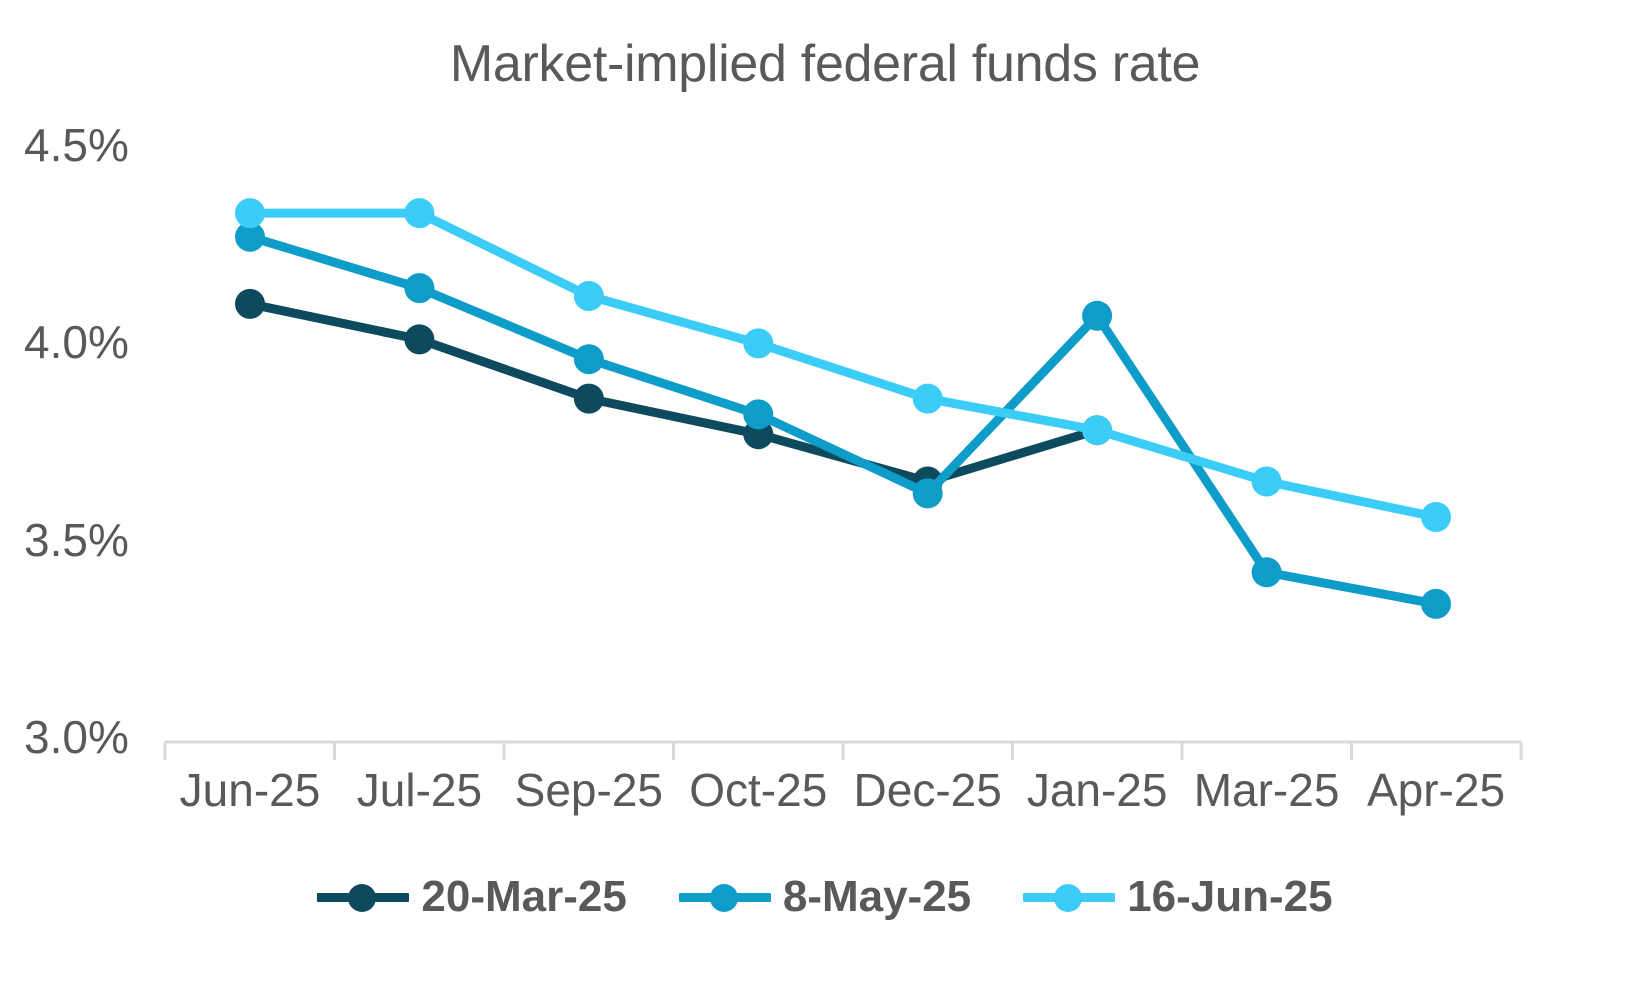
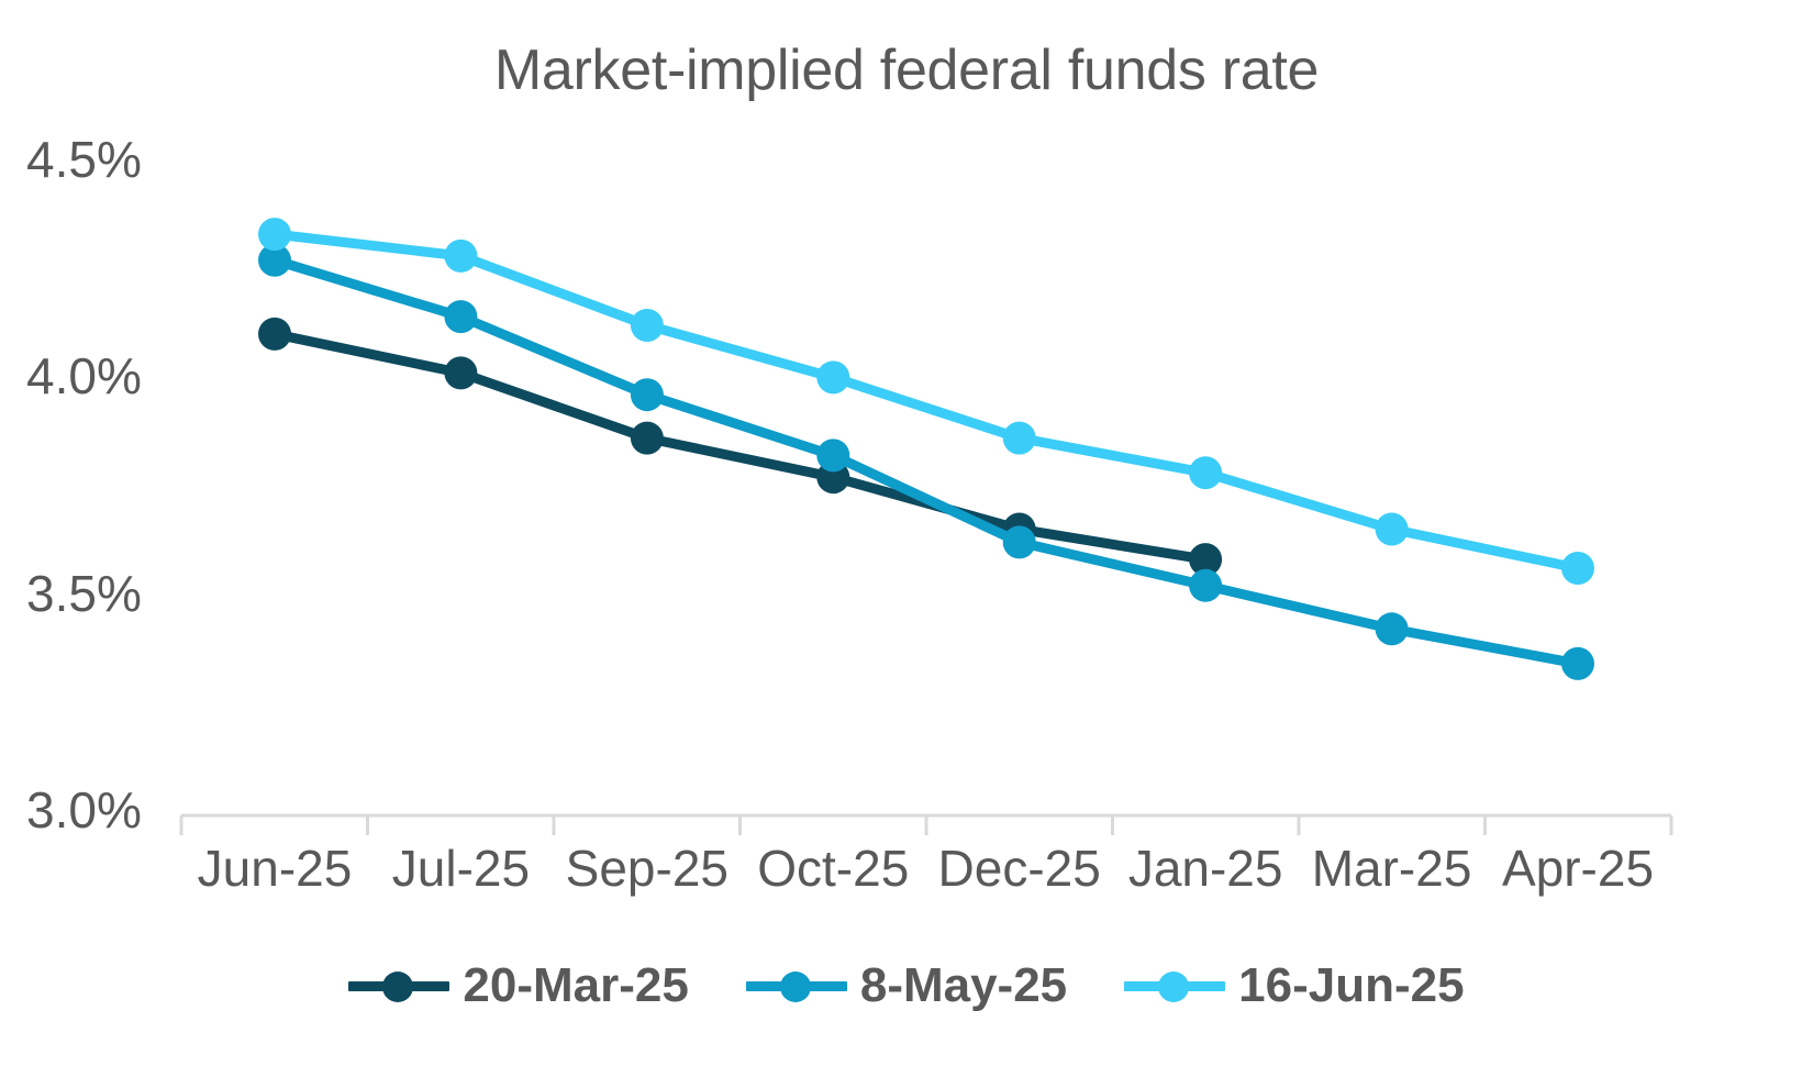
16-Jun-25/Jul-25: 4.34% -> 4.29%
20-Mar-25/Jan-25: 3.79% -> 3.59%
8-May-25/Jan-25: 4.08% -> 3.53%
